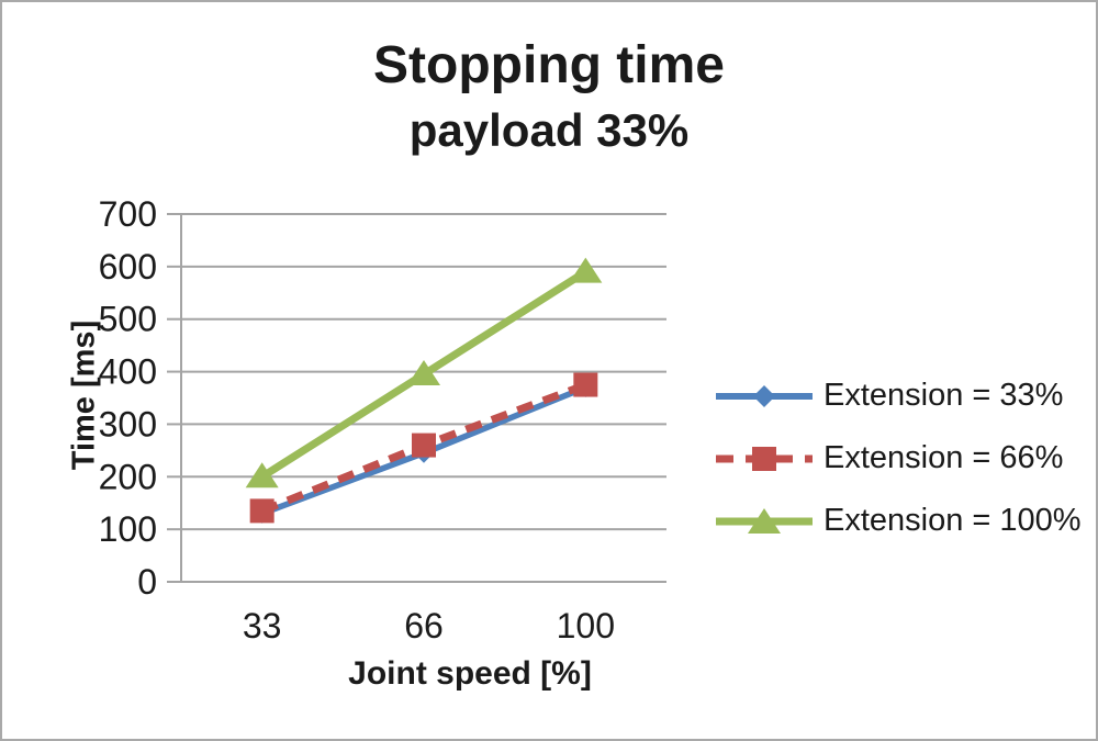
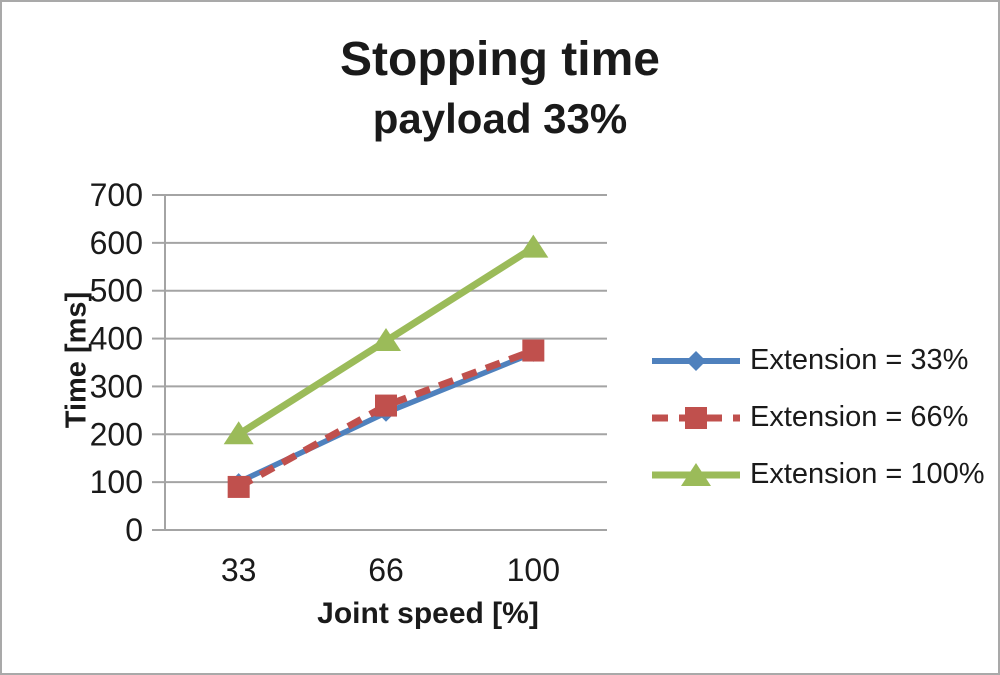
Extension = 33%/33: 130 -> 100
Extension = 66%/33: 140 -> 90
